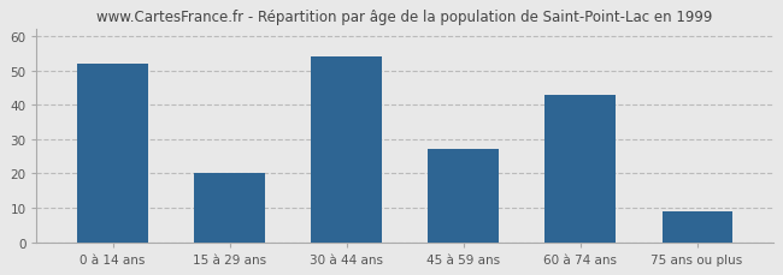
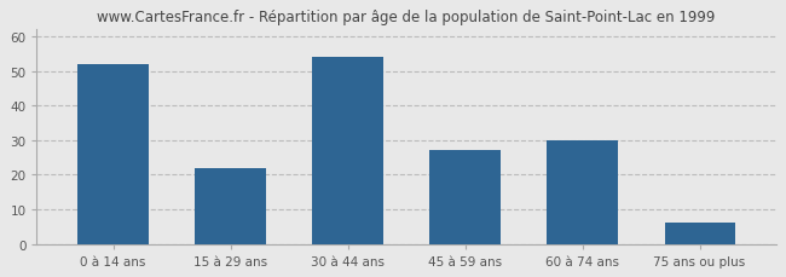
15 à 29 ans: 20 -> 22
60 à 74 ans: 43 -> 30
75 ans ou plus: 9 -> 6
